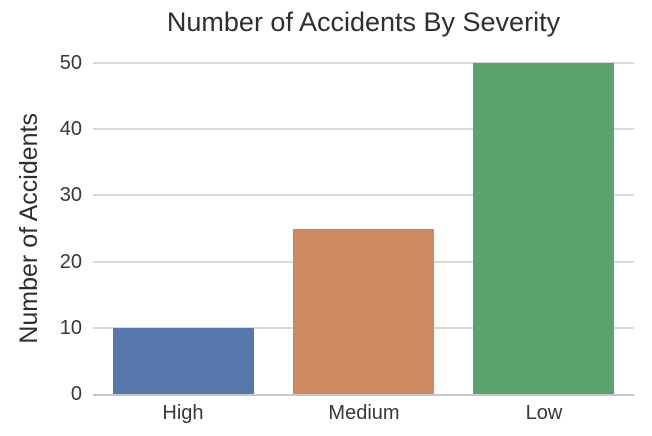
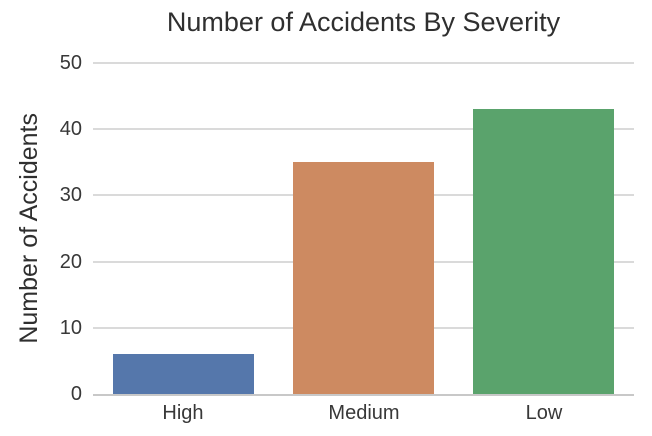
High: 10 -> 6
Medium: 25 -> 35
Low: 50 -> 43
